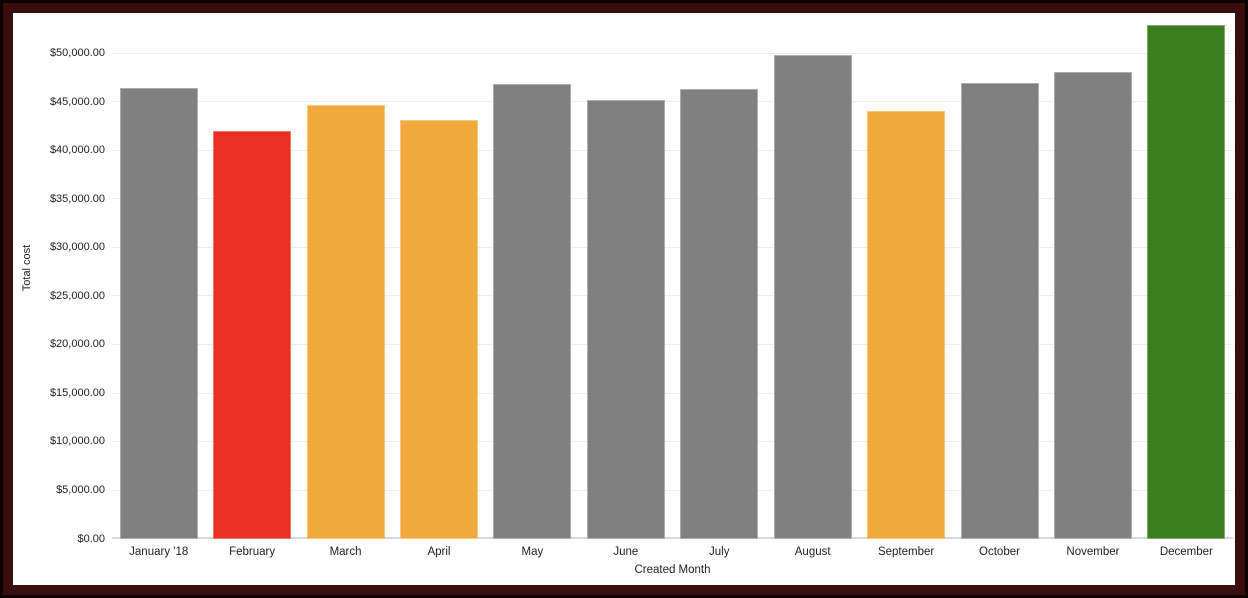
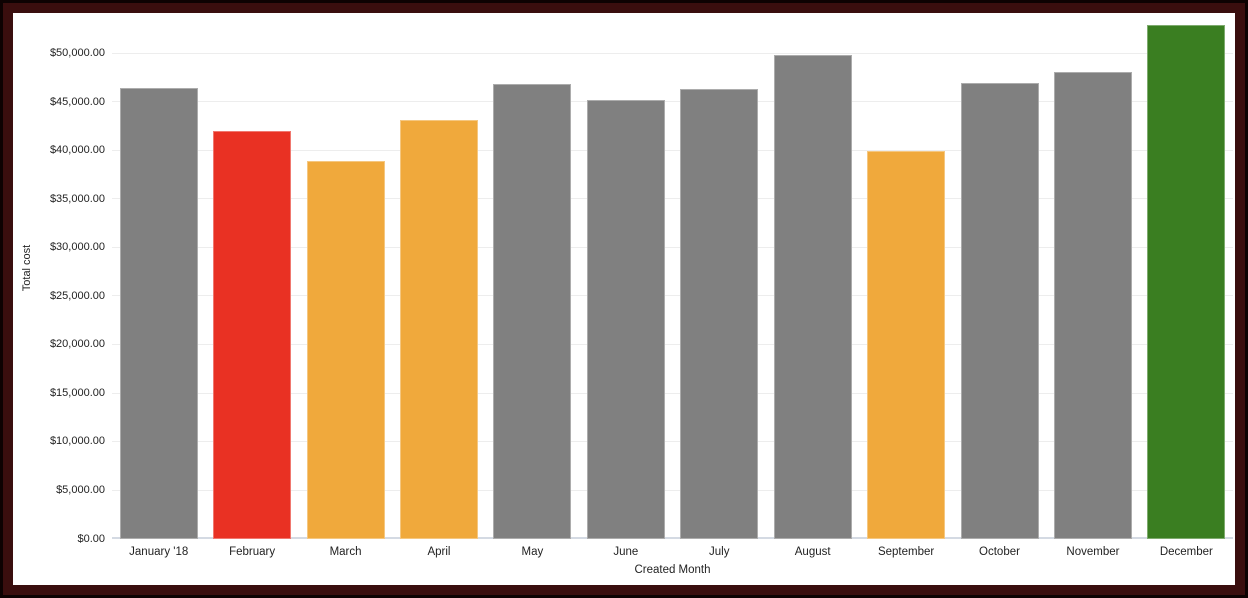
March: $45000 -> $39000
September: $44000 -> $40000
